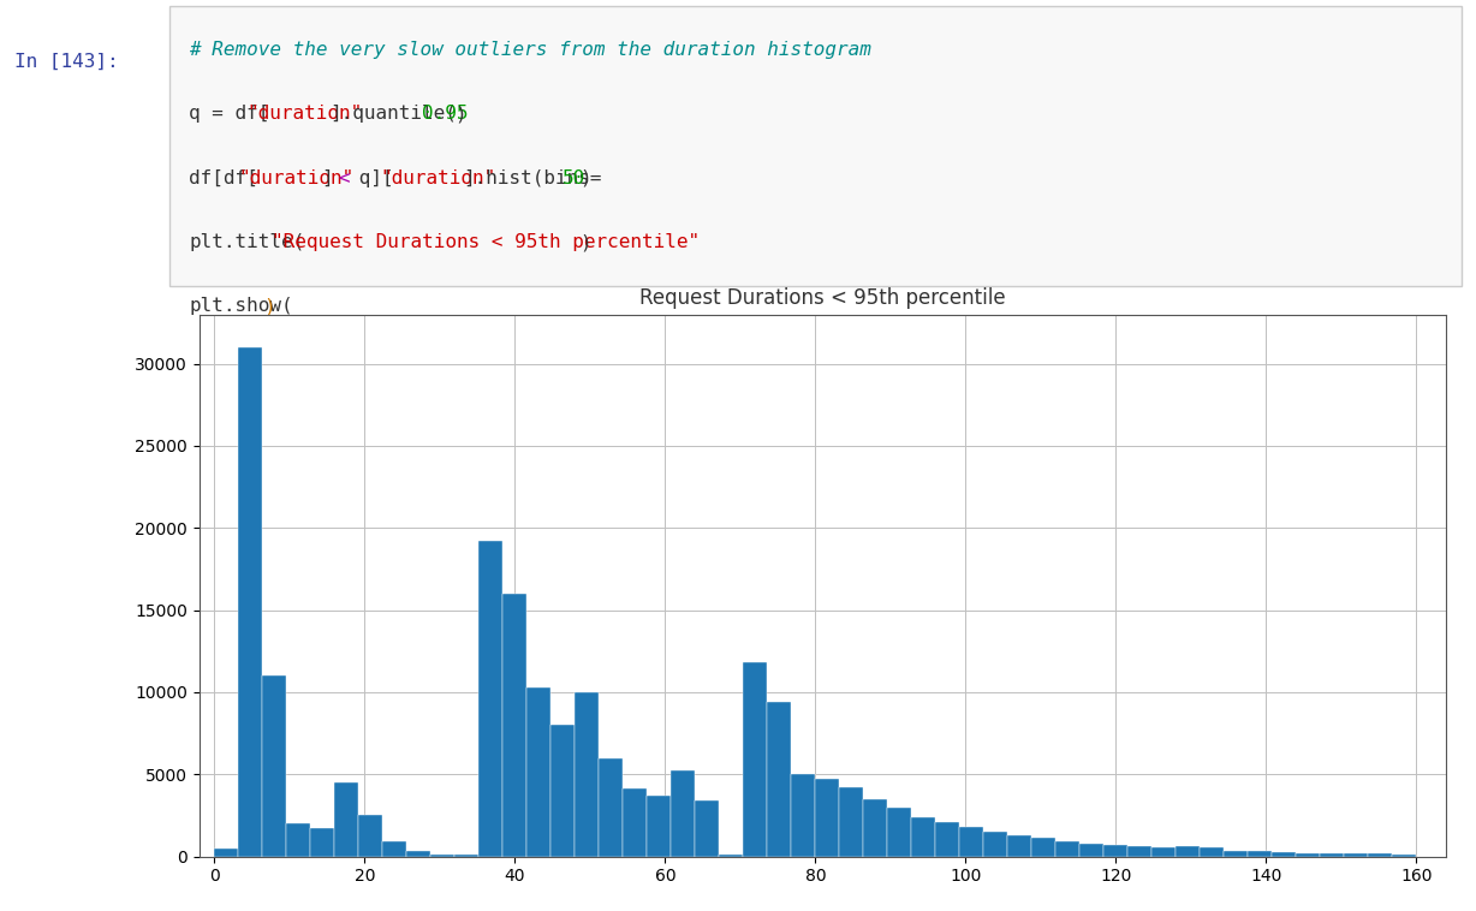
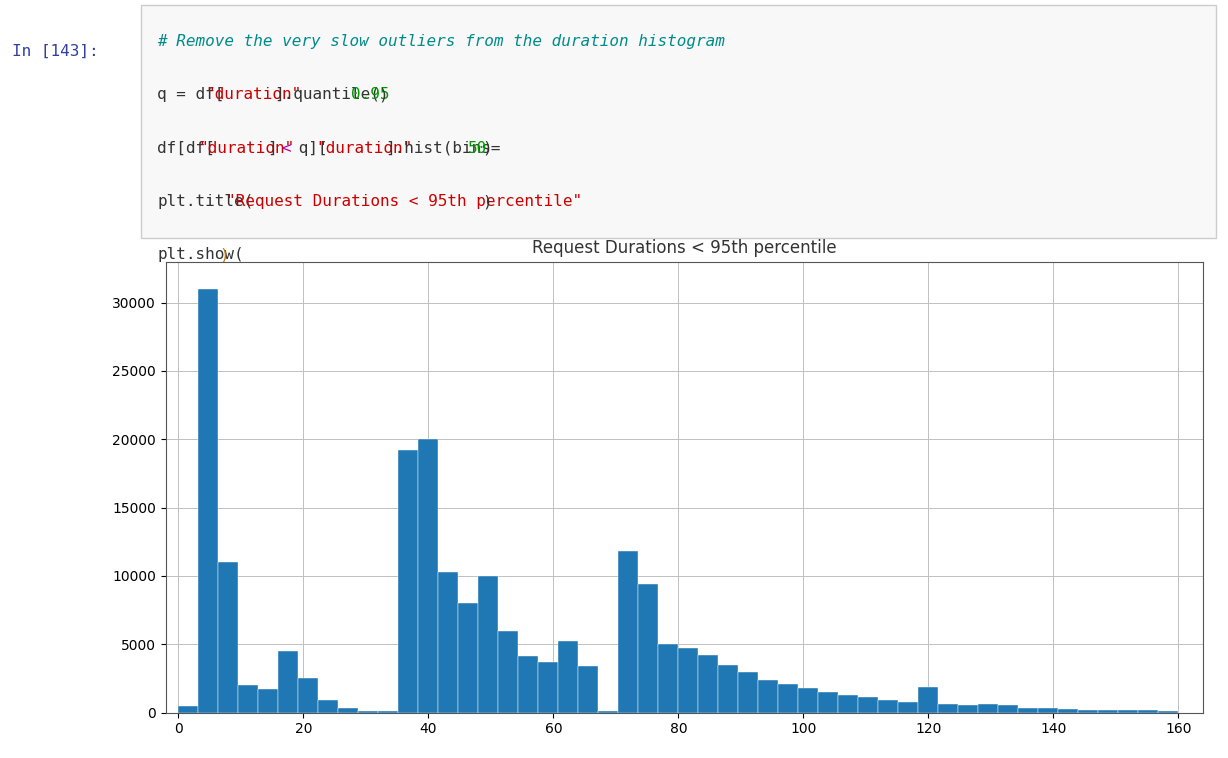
40: 16000 -> 20000
120: 700 -> 1900
